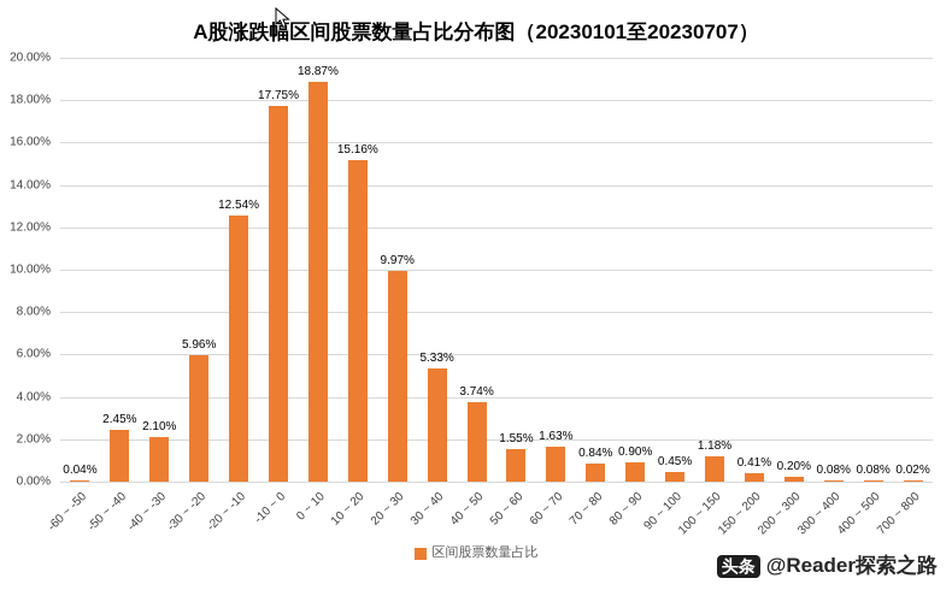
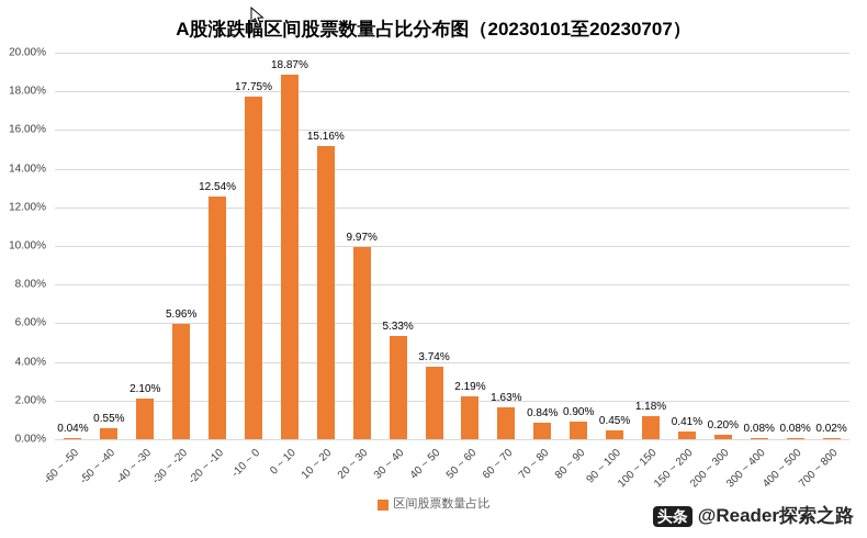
-50 ~ -40: 2.45% -> 0.55%
50 ~ 60: 1.55% -> 2.19%
